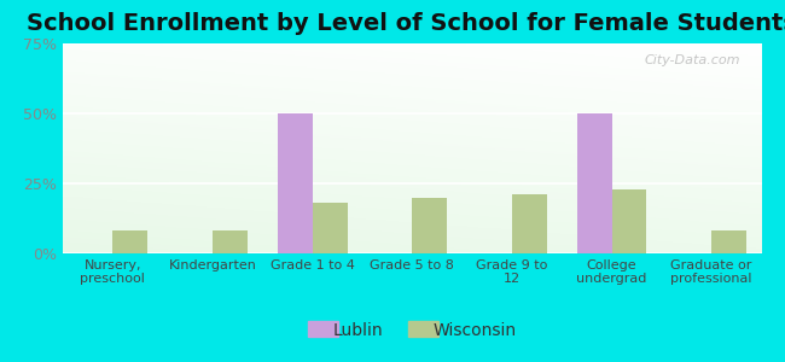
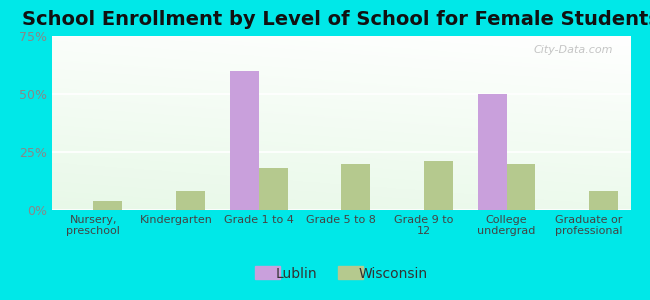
Wisconsin/Nursery, preschool: 8% -> 4%
Lublin/Grade 1 to 4: 50% -> 60%
Wisconsin/College undergrad: 23% -> 20%
